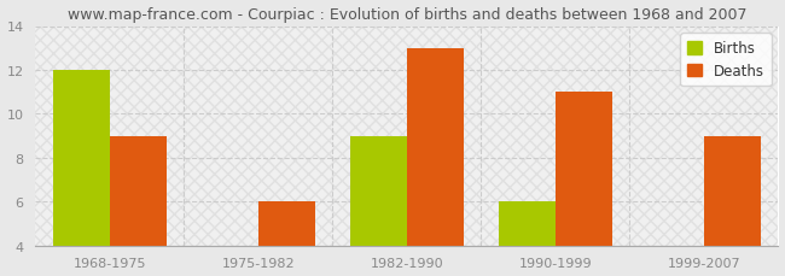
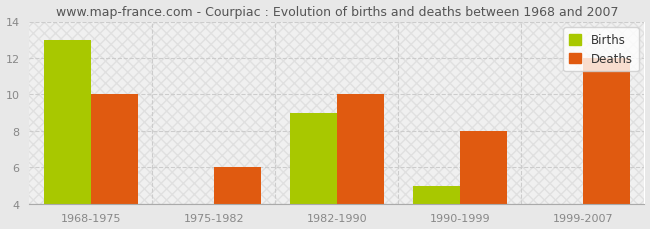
Births/1968-1975: 12 -> 13
Deaths/1968-1975: 9 -> 10
Deaths/1982-1990: 13 -> 10
Births/1990-1999: 6 -> 5
Deaths/1990-1999: 11 -> 8
Deaths/1999-2007: 9 -> 12
